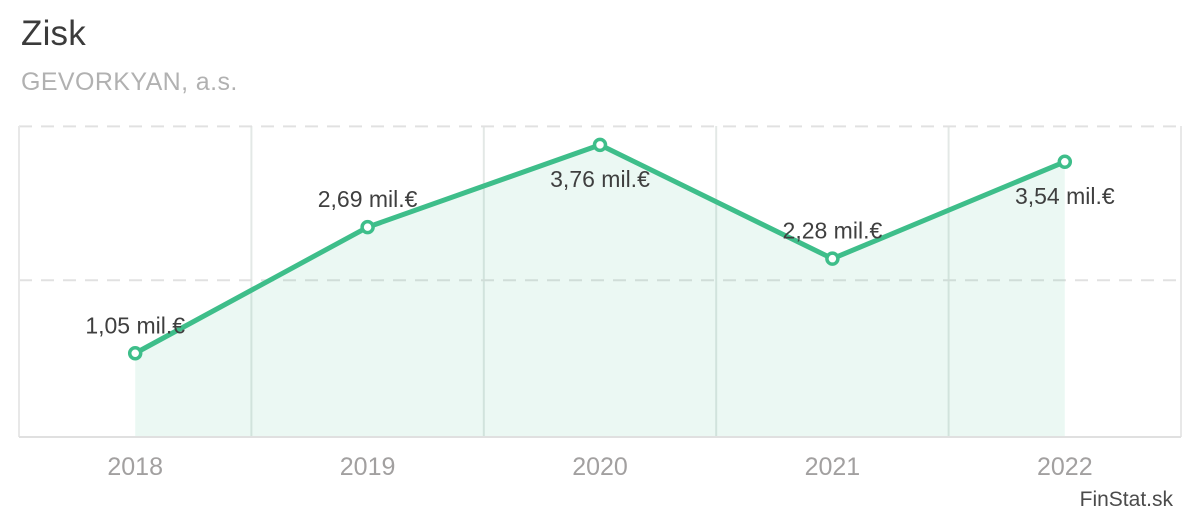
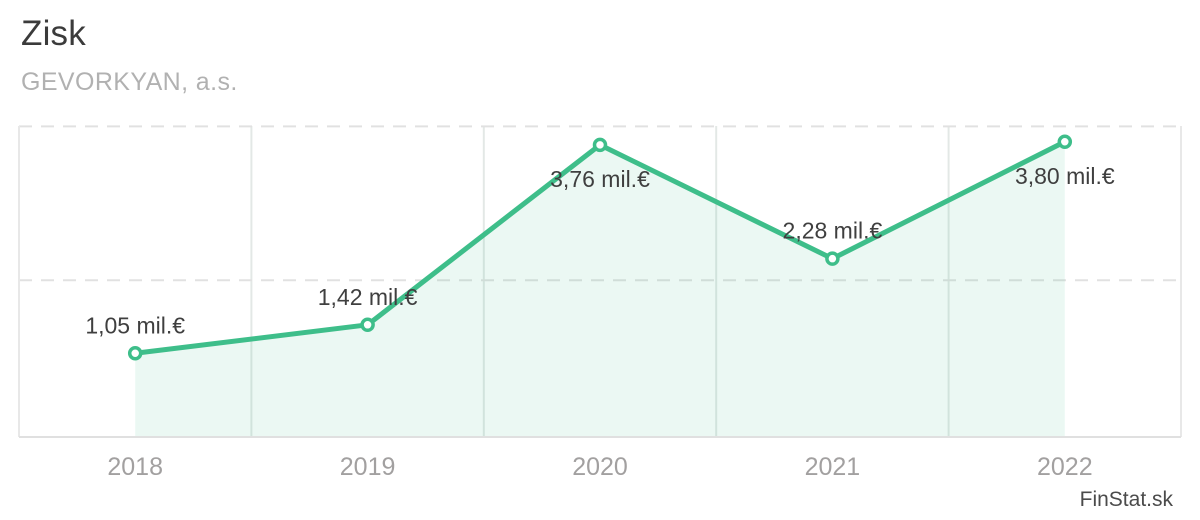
2019: 2,69 -> 1,42
2022: 3,54 -> 3,80
